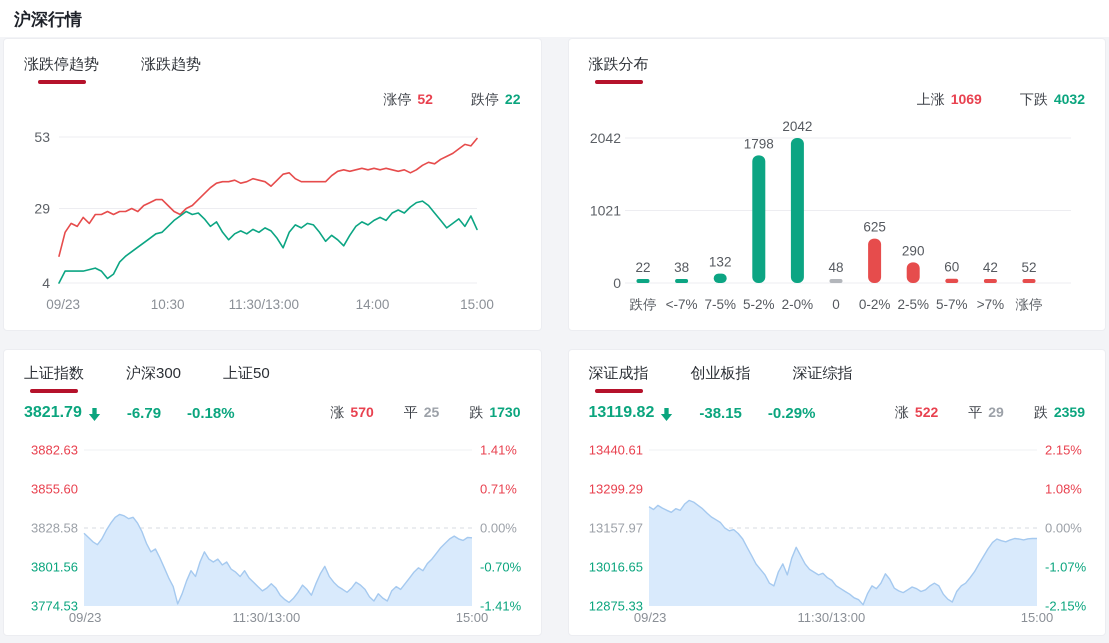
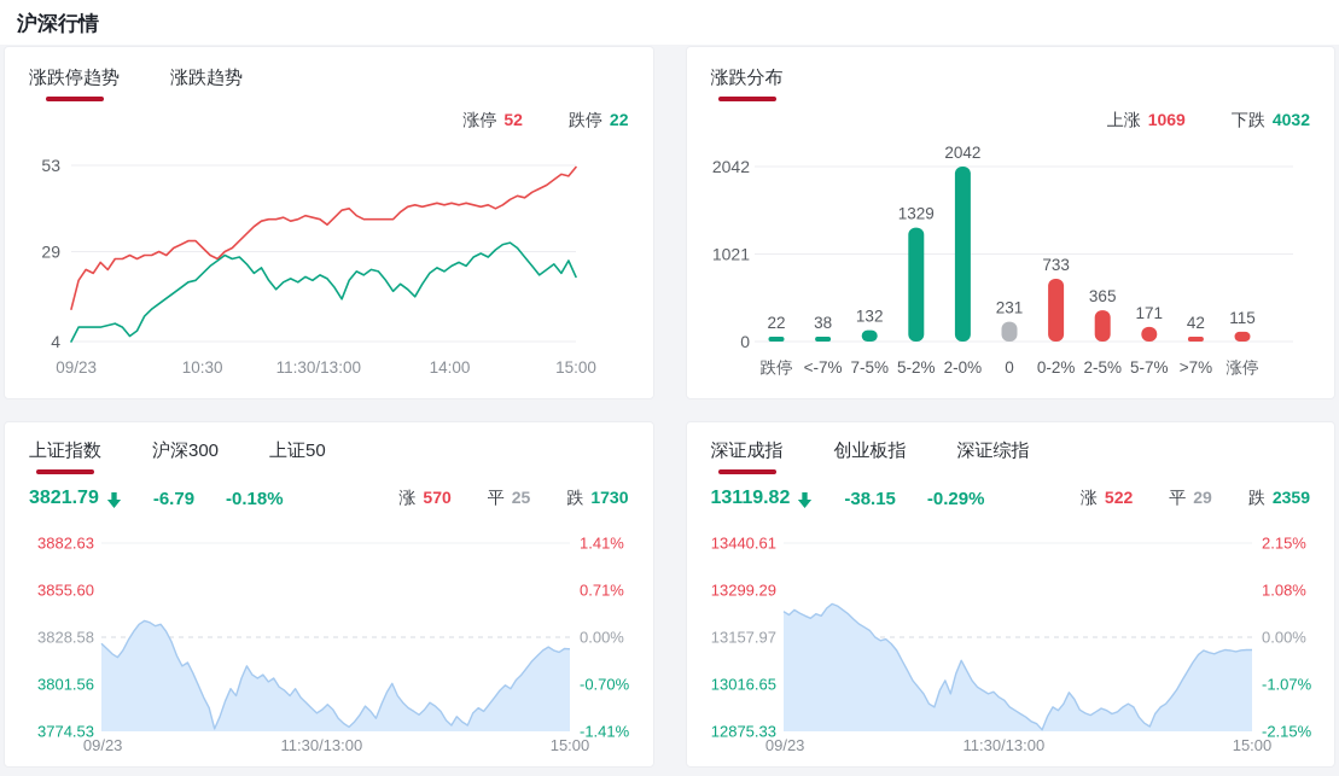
涨跌分布/5-2%: 1798 -> 1329
涨跌分布/0: 48 -> 231
涨跌分布/0-2%: 625 -> 733
涨跌分布/2-5%: 290 -> 365
涨跌分布/5-7%: 60 -> 171
涨跌分布/涨停: 52 -> 115
